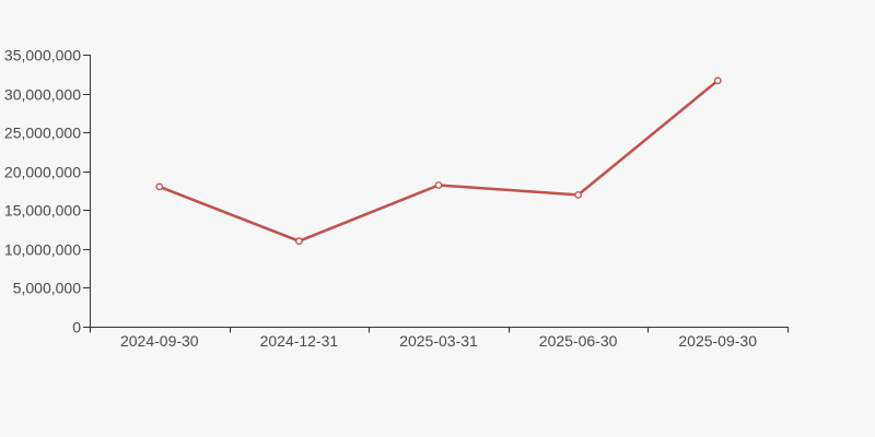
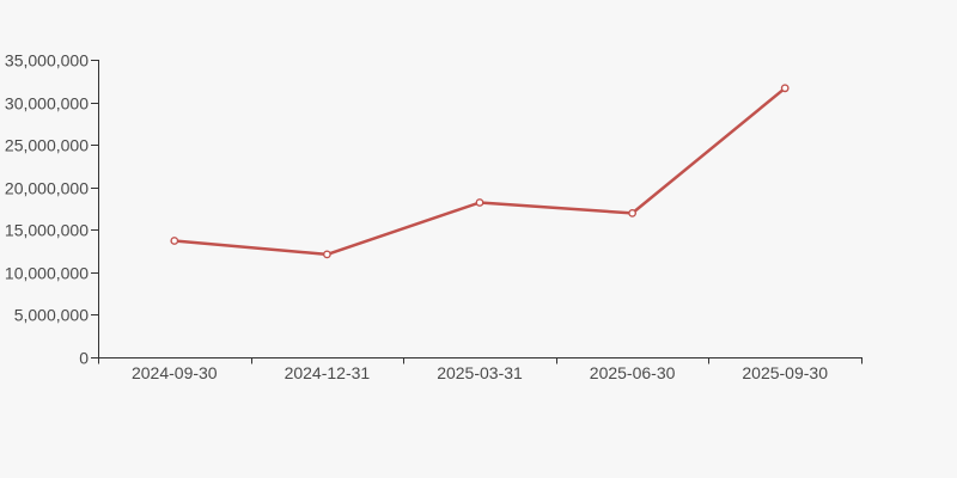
2024-09-30: 18000000 -> 14000000
2024-12-31: 11000000 -> 12000000
